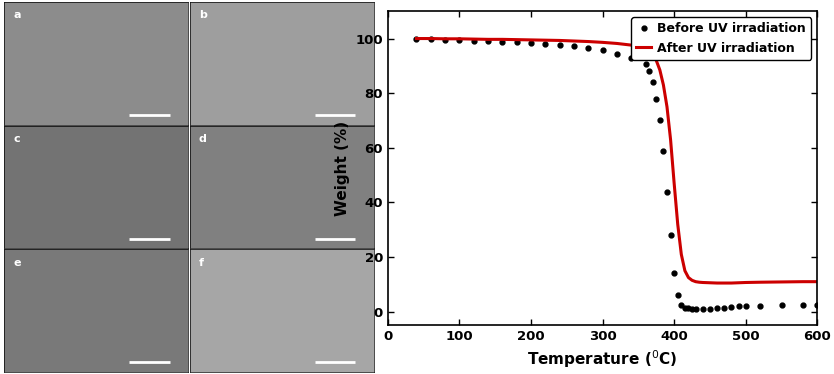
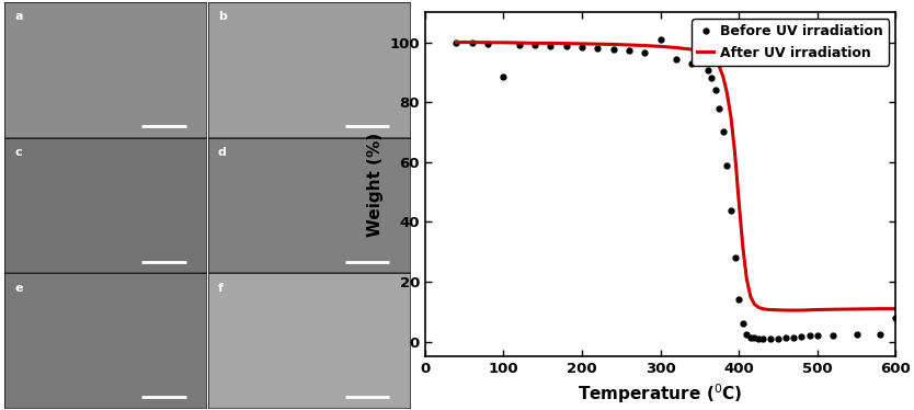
Before UV irradiation/100: 99.4 -> 88.5
Before UV irradiation/300: 95.7 -> 101.0
Before UV irradiation/600: 2.5 -> 8.0
